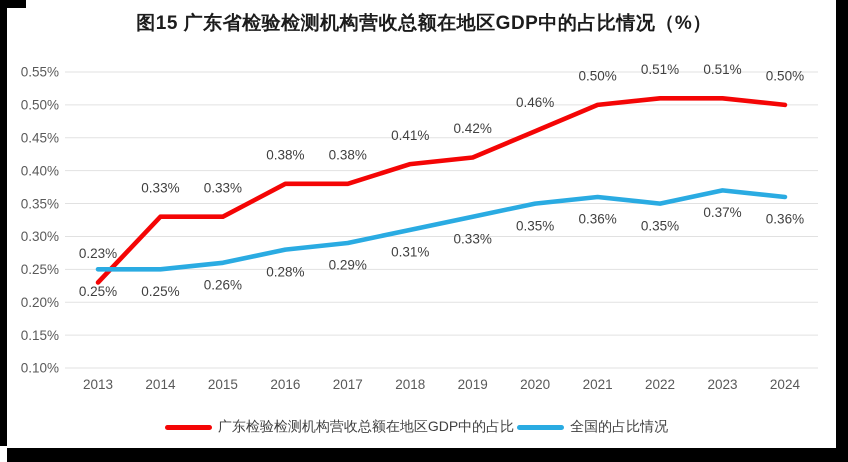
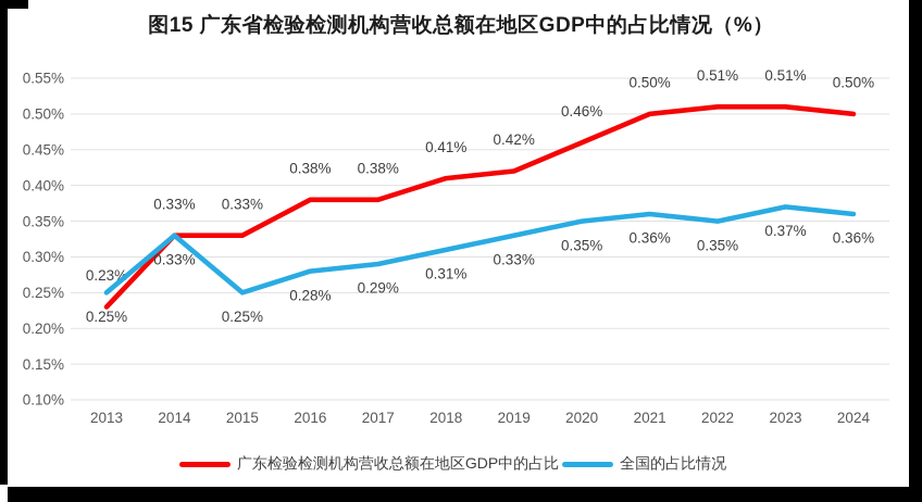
全国的占比情况/2014: 0.25% -> 0.33%
全国的占比情况/2015: 0.26% -> 0.25%
